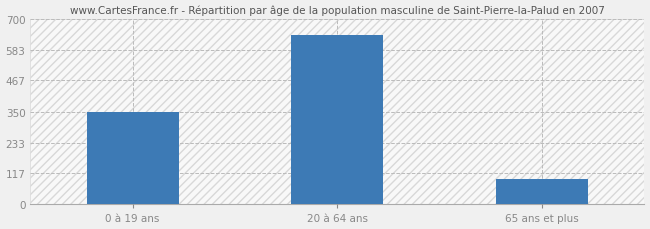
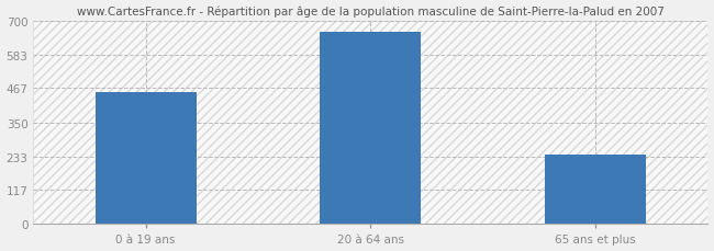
0 à 19 ans: 350 -> 455
20 à 64 ans: 638 -> 660
65 ans et plus: 97 -> 240
